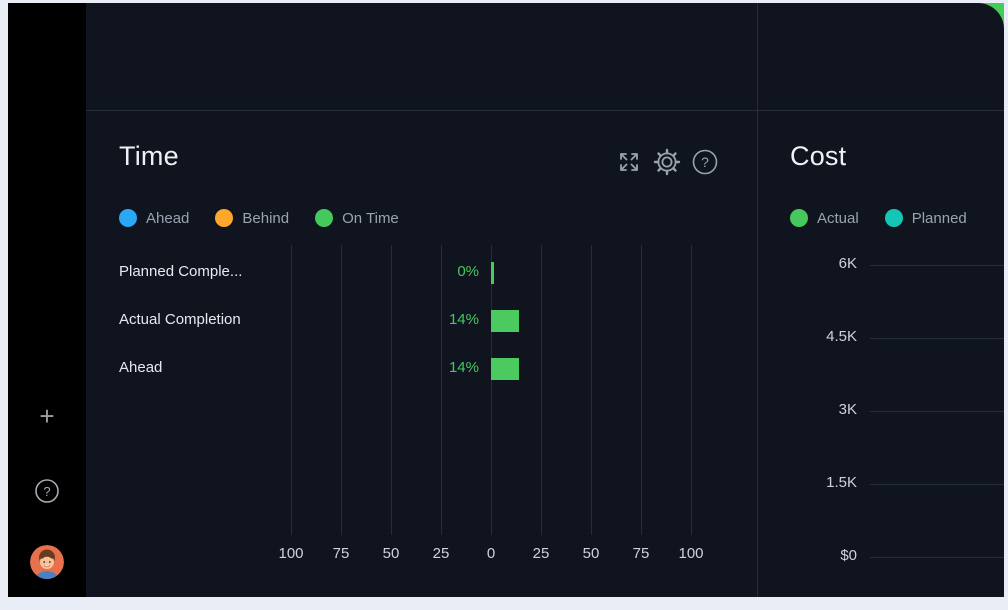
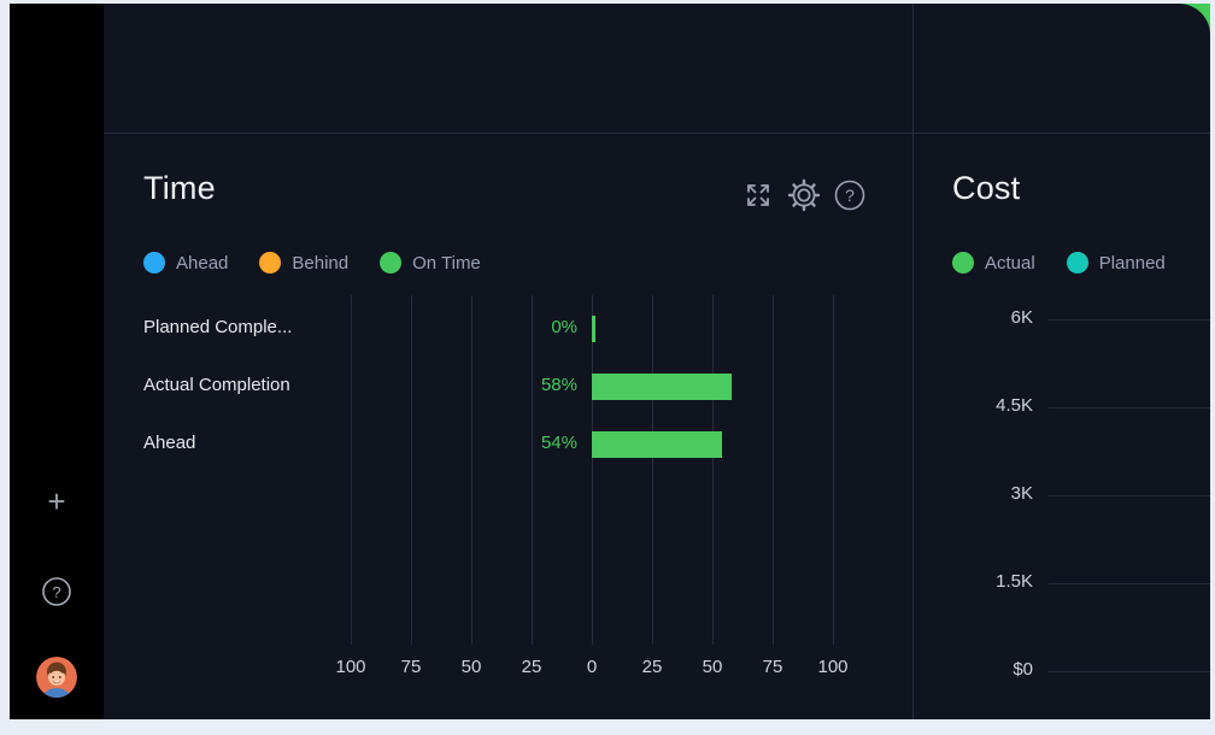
Time/Actual Completion: 14% -> 58%
Time/Ahead: 14% -> 54%
